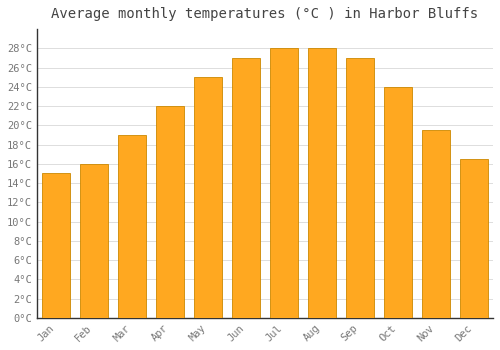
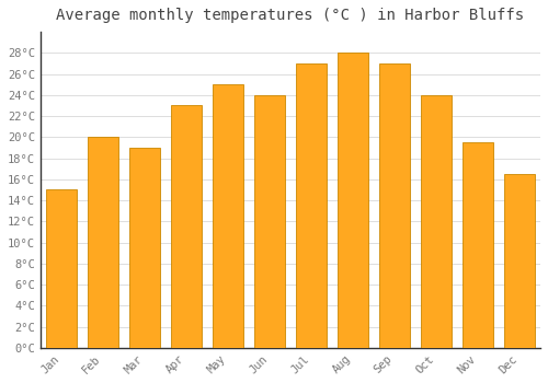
Feb: 16.0°C -> 20.0°C
Apr: 22.0°C -> 23.0°C
Jun: 27.0°C -> 24.0°C
Jul: 28.0°C -> 27.0°C
